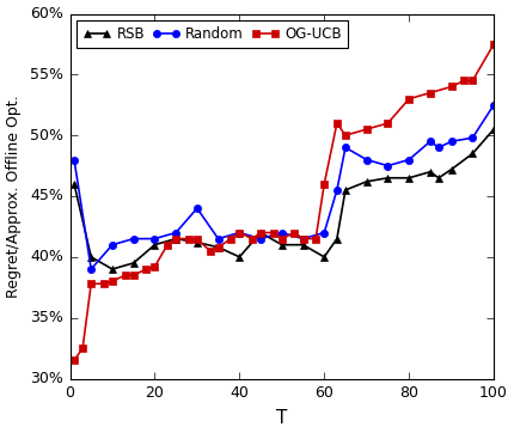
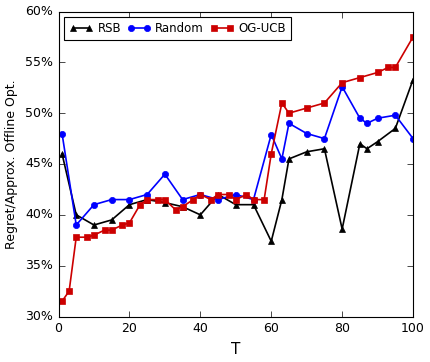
RSB/60: 40.0% -> 37.4%
Random/60: 42.0% -> 47.9%
RSB/80: 46.5% -> 38.6%
Random/80: 48.0% -> 52.6%
RSB/100: 50.5% -> 53.3%
Random/100: 52.5% -> 47.5%
